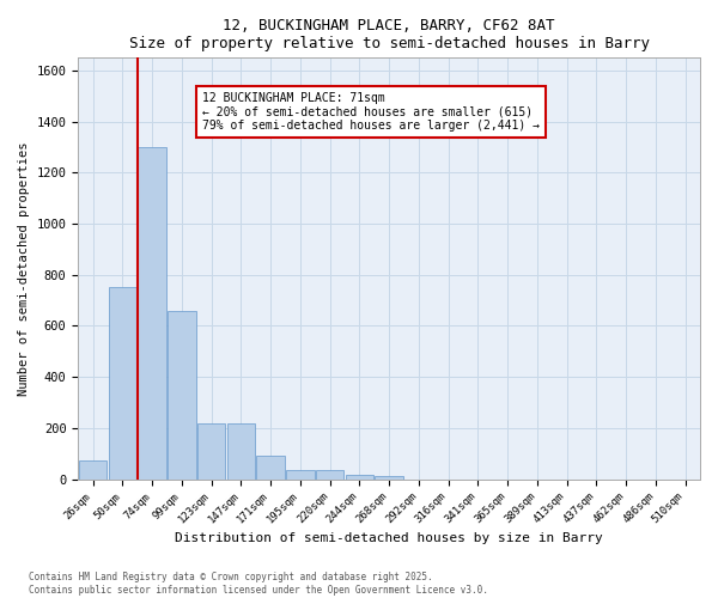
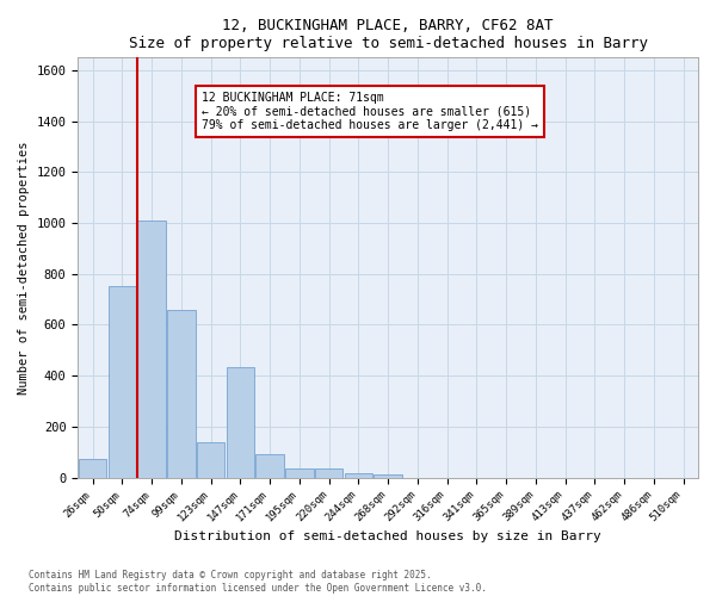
74sqm: 1300 -> 1010
123sqm: 220 -> 140
147sqm: 220 -> 435
